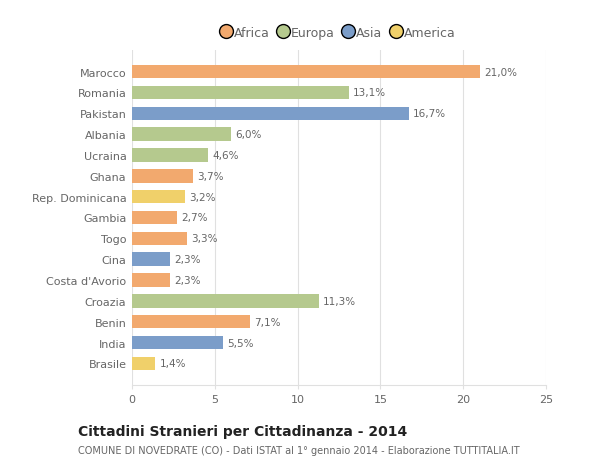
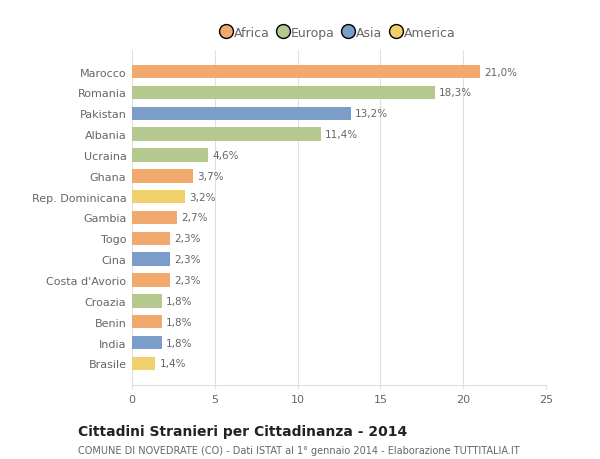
Romania: 13,1% -> 18,3%
Pakistan: 16,7% -> 13,2%
Albania: 6,0% -> 11,4%
Togo: 3,3% -> 2,3%
Croazia: 11,3% -> 1,8%
Benin: 7,1% -> 1,8%
India: 5,5% -> 1,8%
